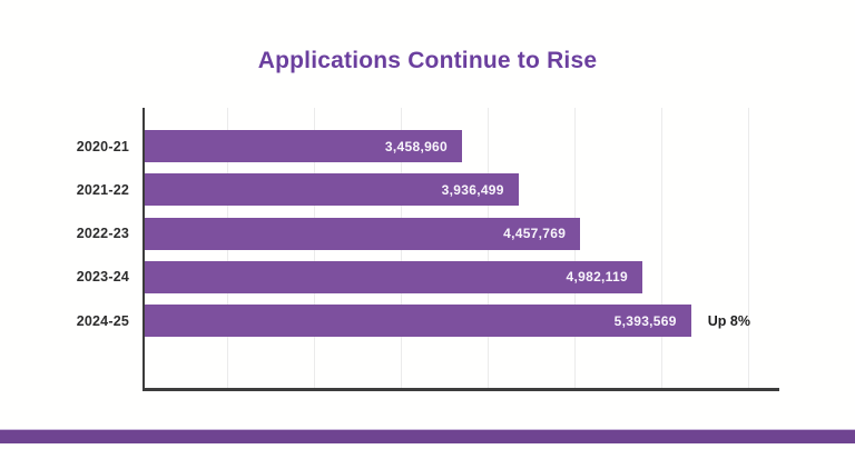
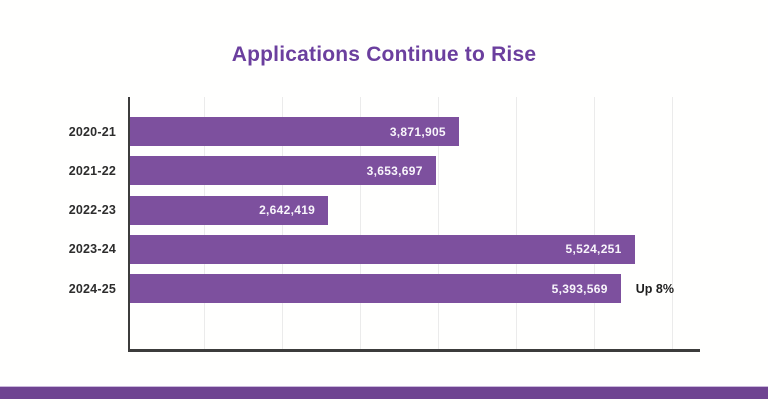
2020-21: 3,458,960 -> 3,871,905
2021-22: 3,936,499 -> 3,653,697
2022-23: 4,457,769 -> 2,642,419
2023-24: 4,982,119 -> 5,524,251
